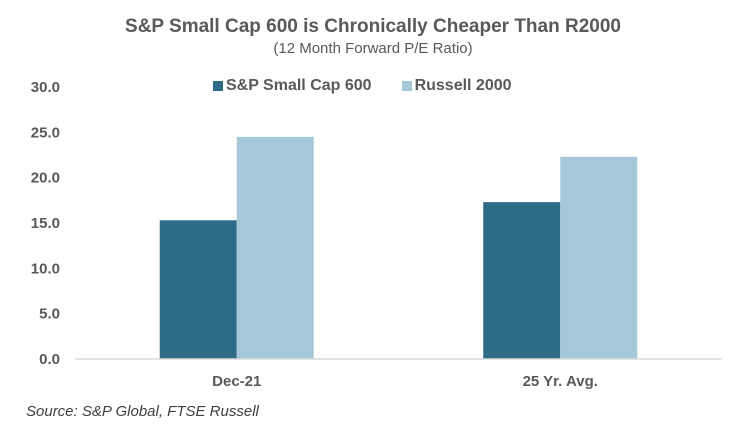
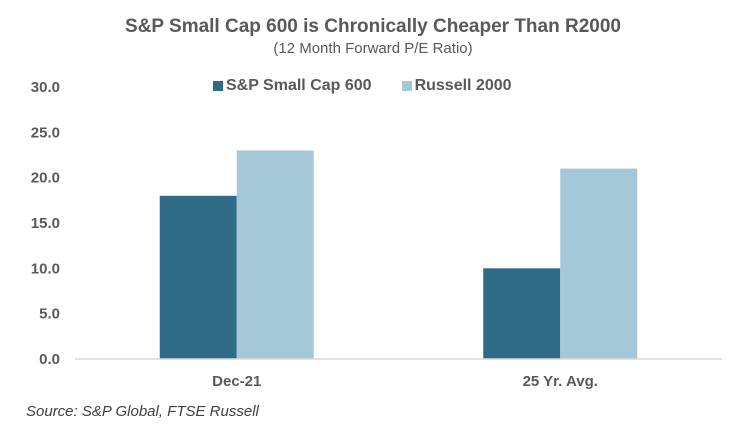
S&P Small Cap 600/Dec-21: 15 -> 18
Russell 2000/Dec-21: 24 -> 23
S&P Small Cap 600/25 Yr. Avg.: 17 -> 10
Russell 2000/25 Yr. Avg.: 22 -> 21
